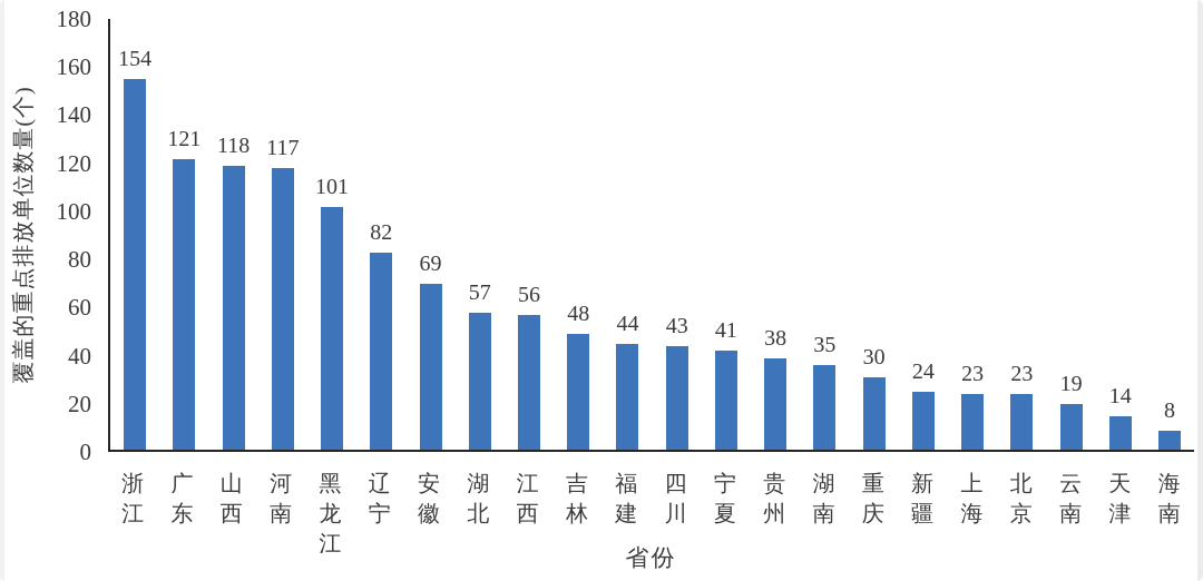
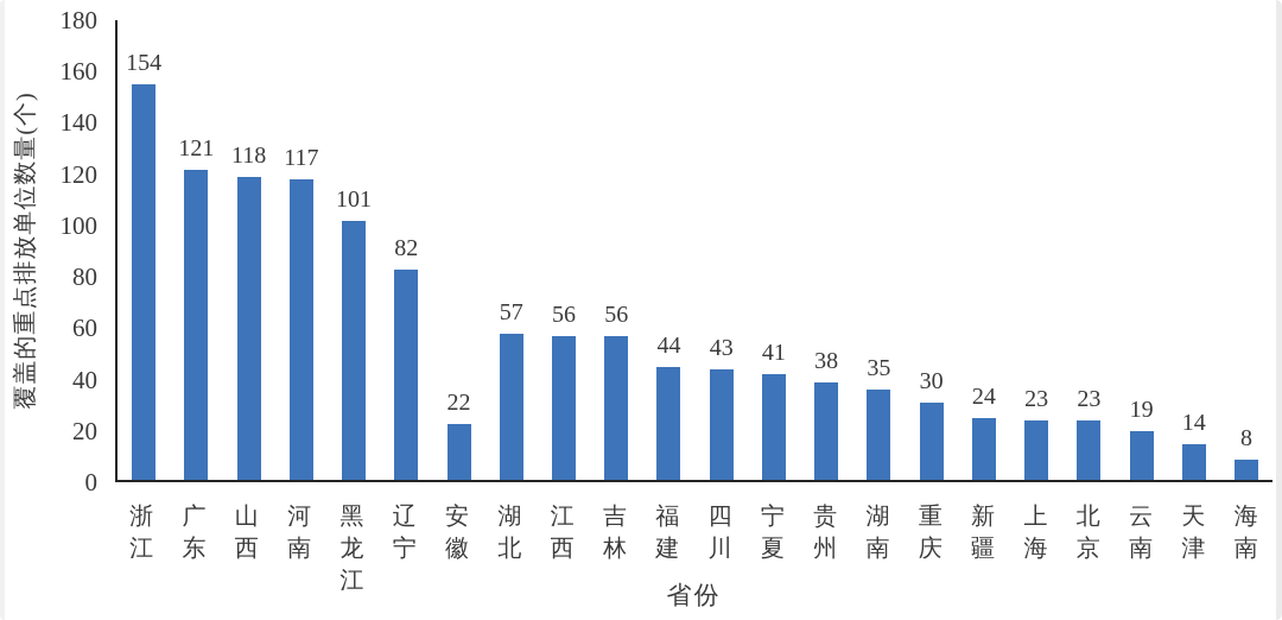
安徽: 69 -> 22
吉林: 48 -> 56
